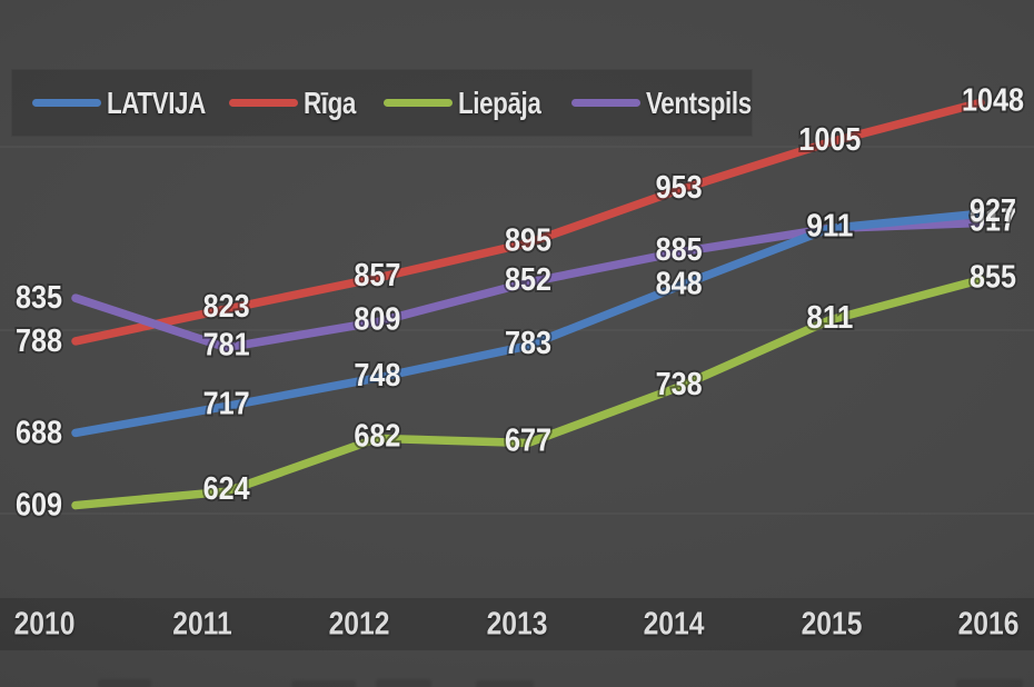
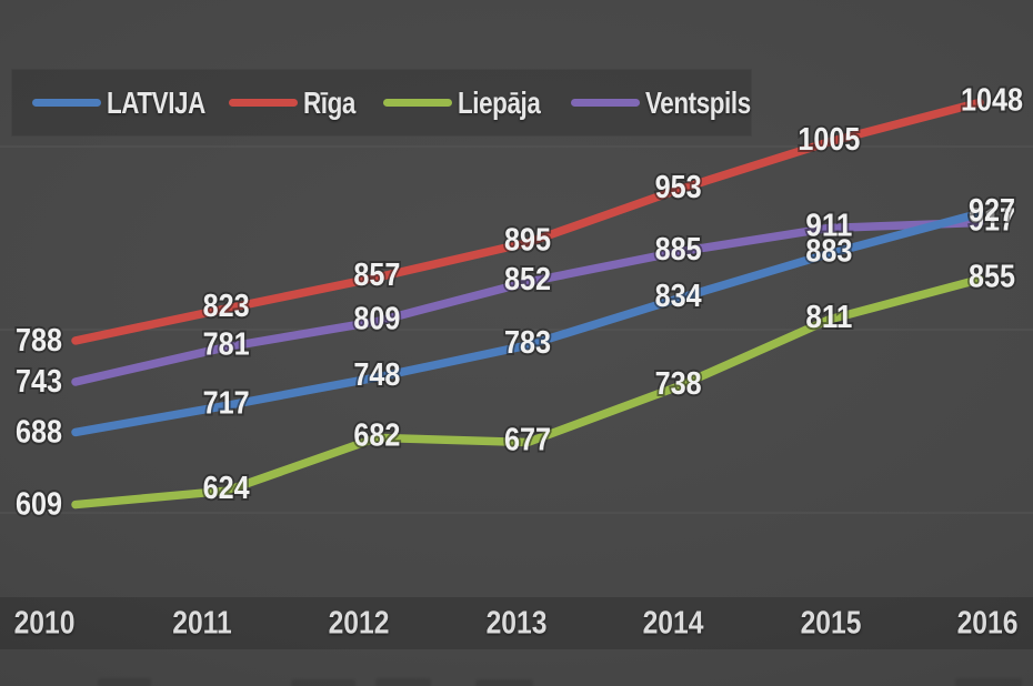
Ventspils/2010: 835 -> 743
LATVIJA/2014: 848 -> 834
LATVIJA/2015: 911 -> 883
